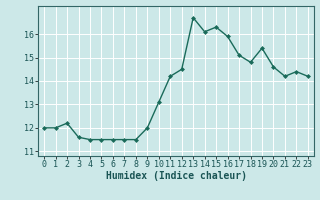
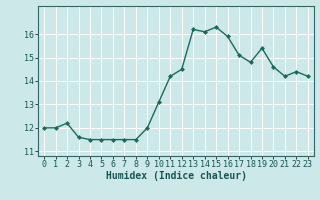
13: 16.7 -> 16.2
